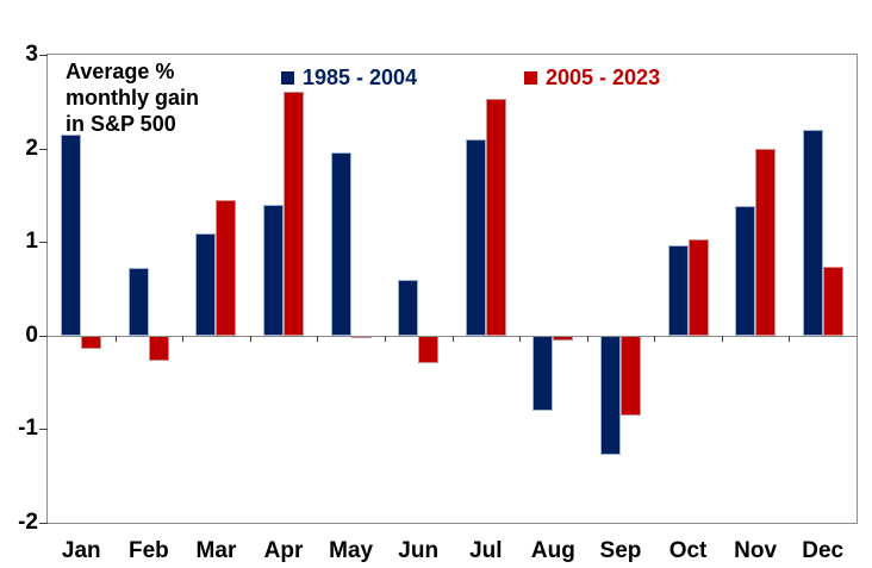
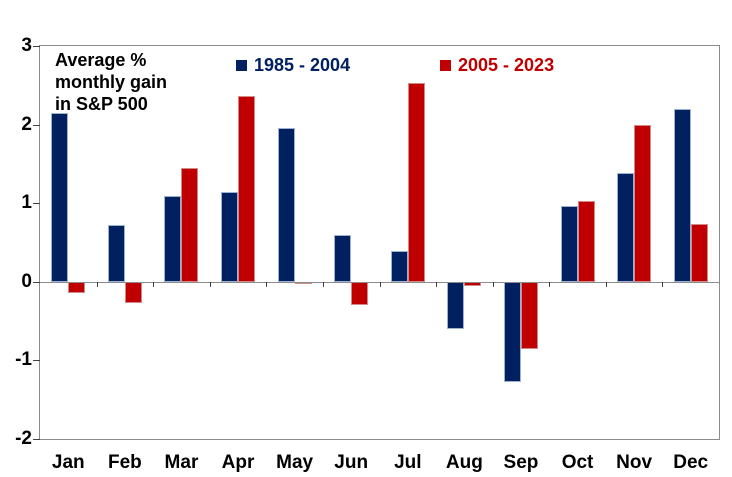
1985 - 2004/Apr: 1.4 -> 1.1
2005 - 2023/Apr: 2.6 -> 2.4
1985 - 2004/Jul: 2.1 -> 0.4
1985 - 2004/Aug: -0.8 -> -0.6
